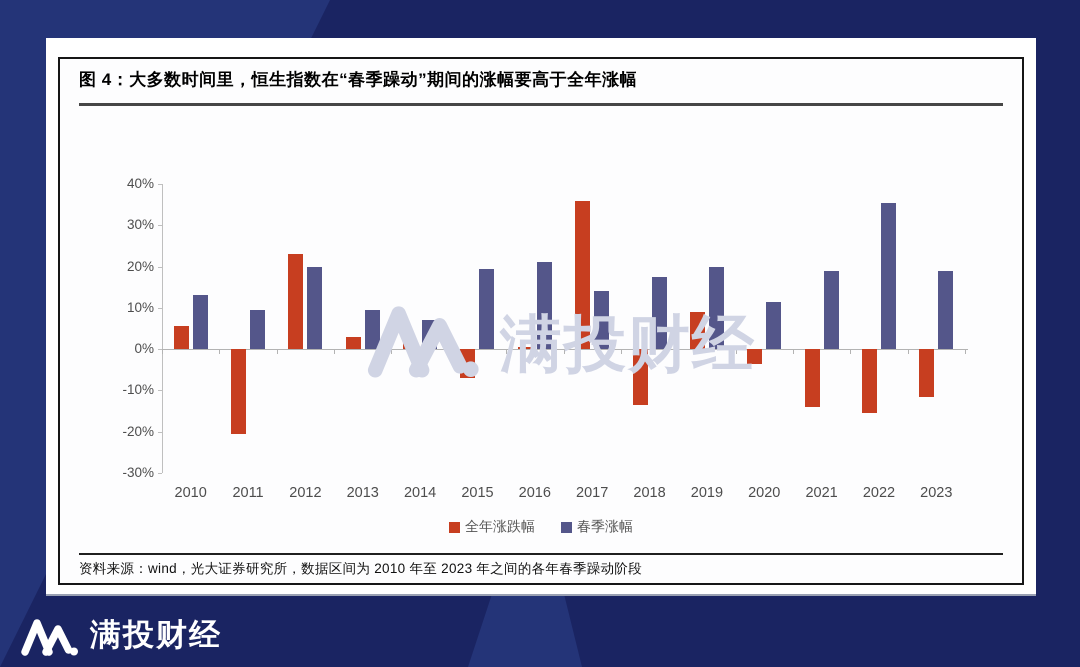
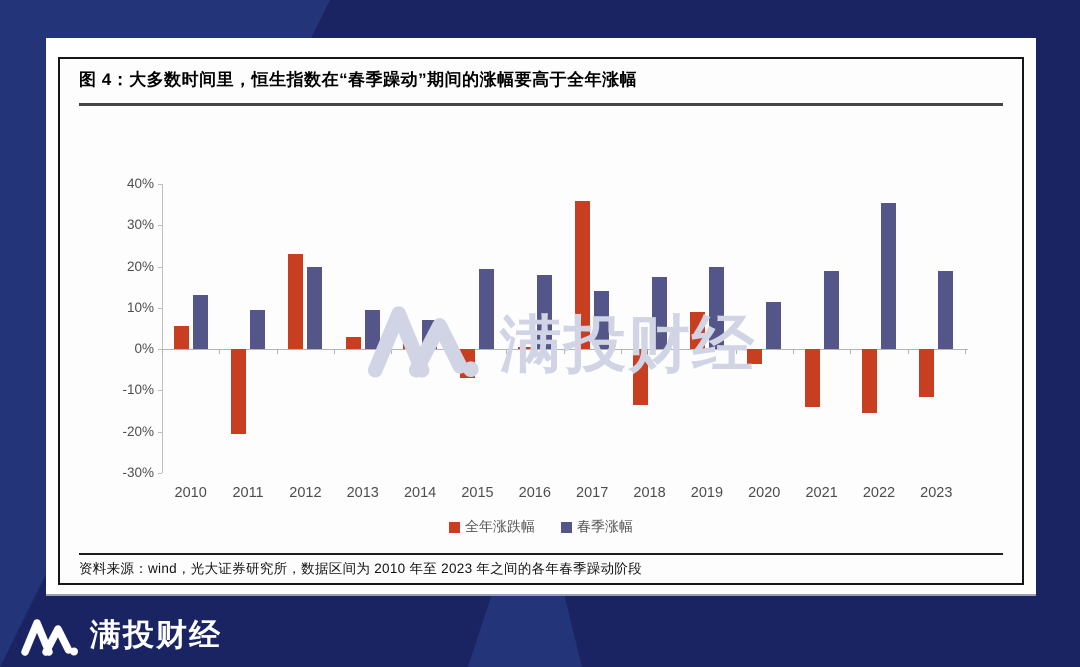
春季涨幅/2016: 21% -> 18%
